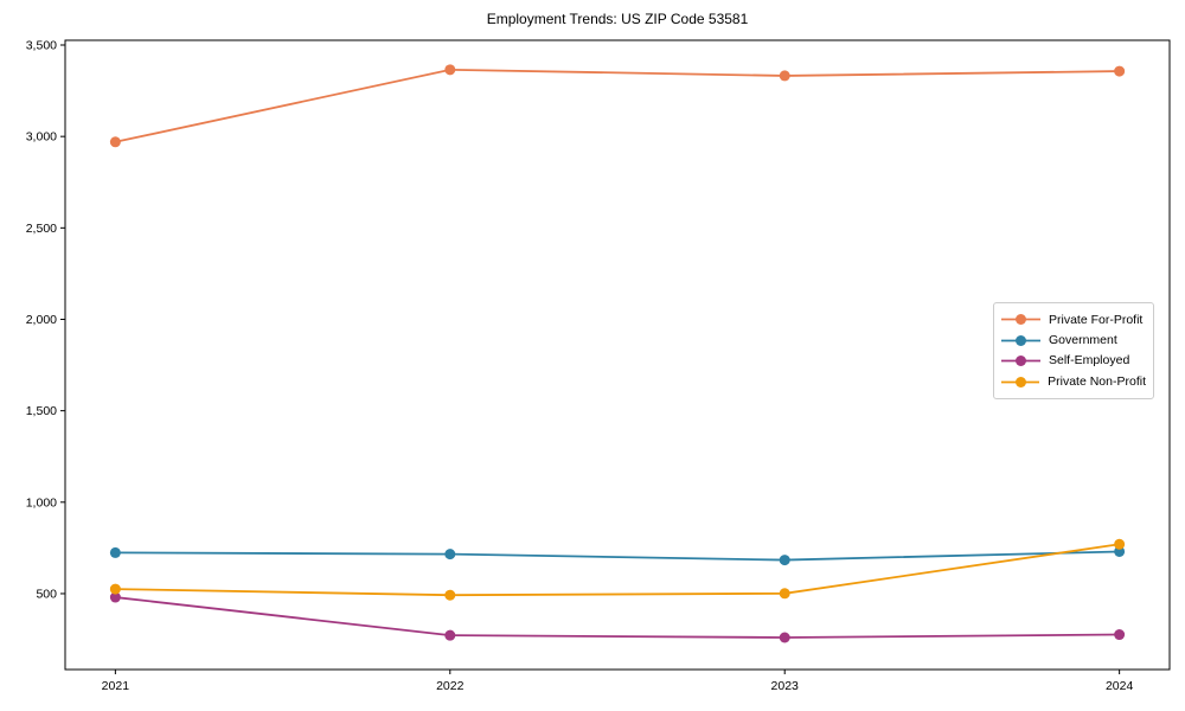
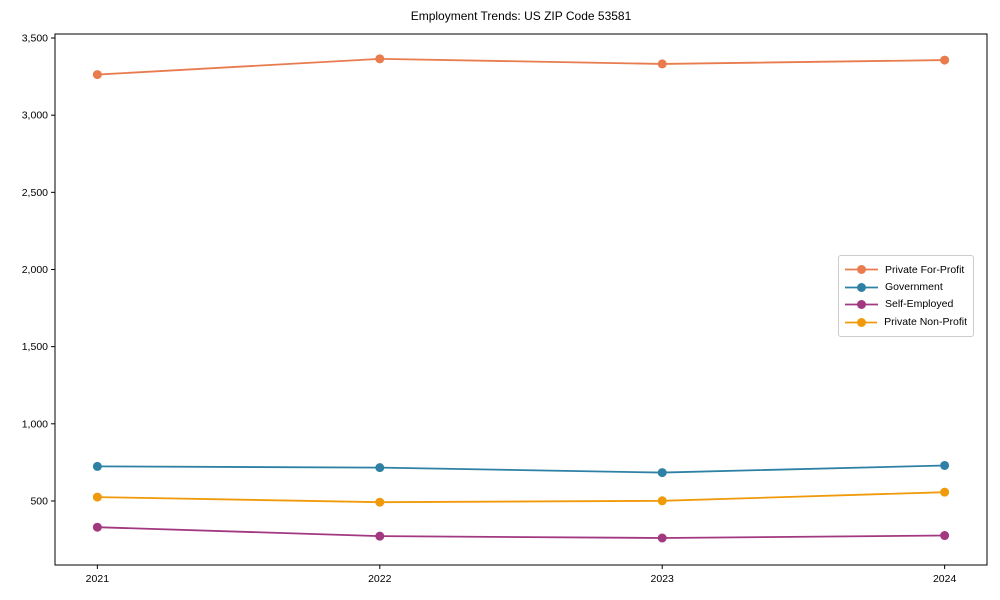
Private For-Profit/2021: 2970 -> 3260
Self-Employed/2021: 480 -> 330
Private Non-Profit/2024: 770 -> 560
